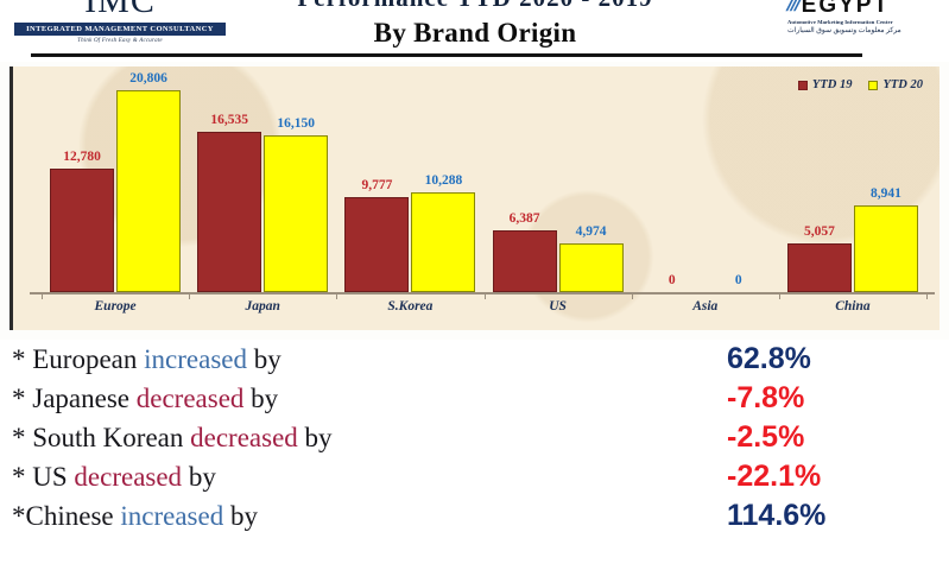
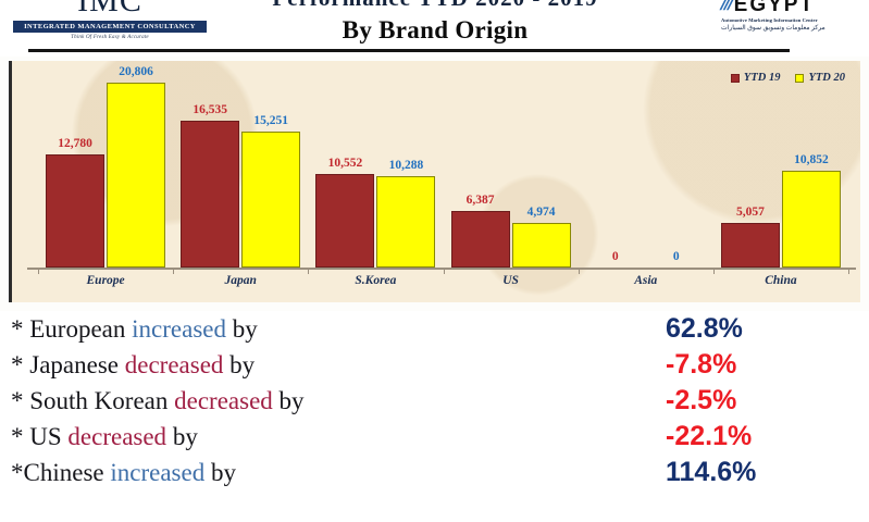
YTD 20/Japan: 16,150 -> 15,251
YTD 19/S.Korea: 9,777 -> 10,552
YTD 20/China: 8,941 -> 10,852
